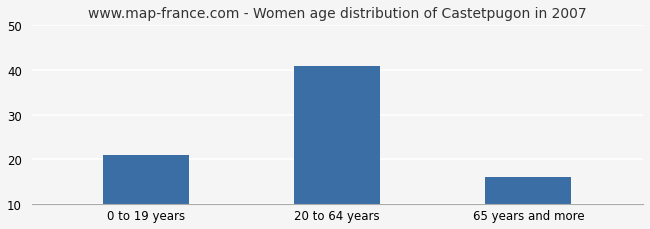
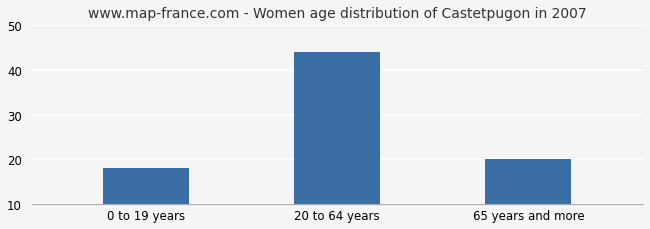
0 to 19 years: 21 -> 18
20 to 64 years: 41 -> 44
65 years and more: 16 -> 20
